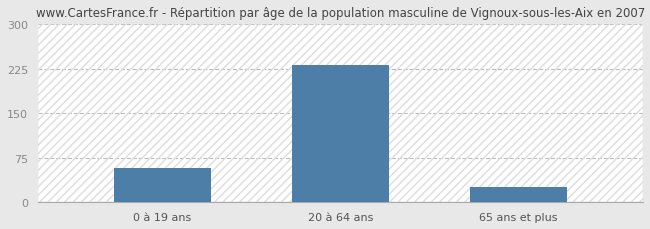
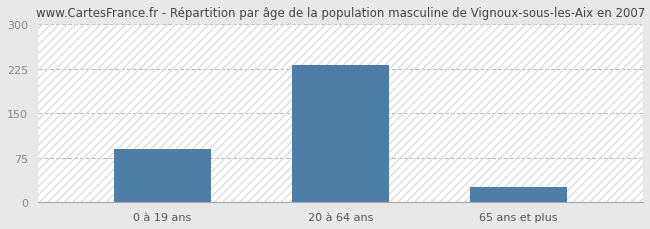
0 à 19 ans: 58 -> 90
